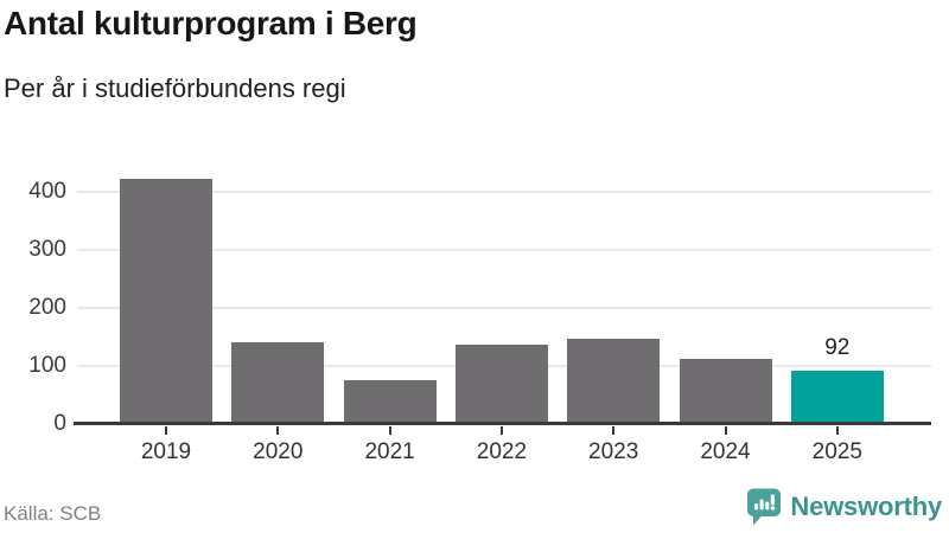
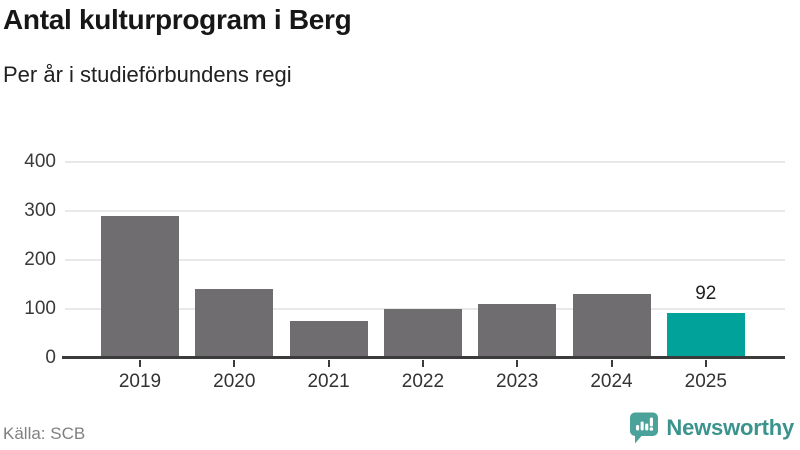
2019: 420 -> 290
2022: 140 -> 100
2023: 150 -> 110
2024: 110 -> 130
